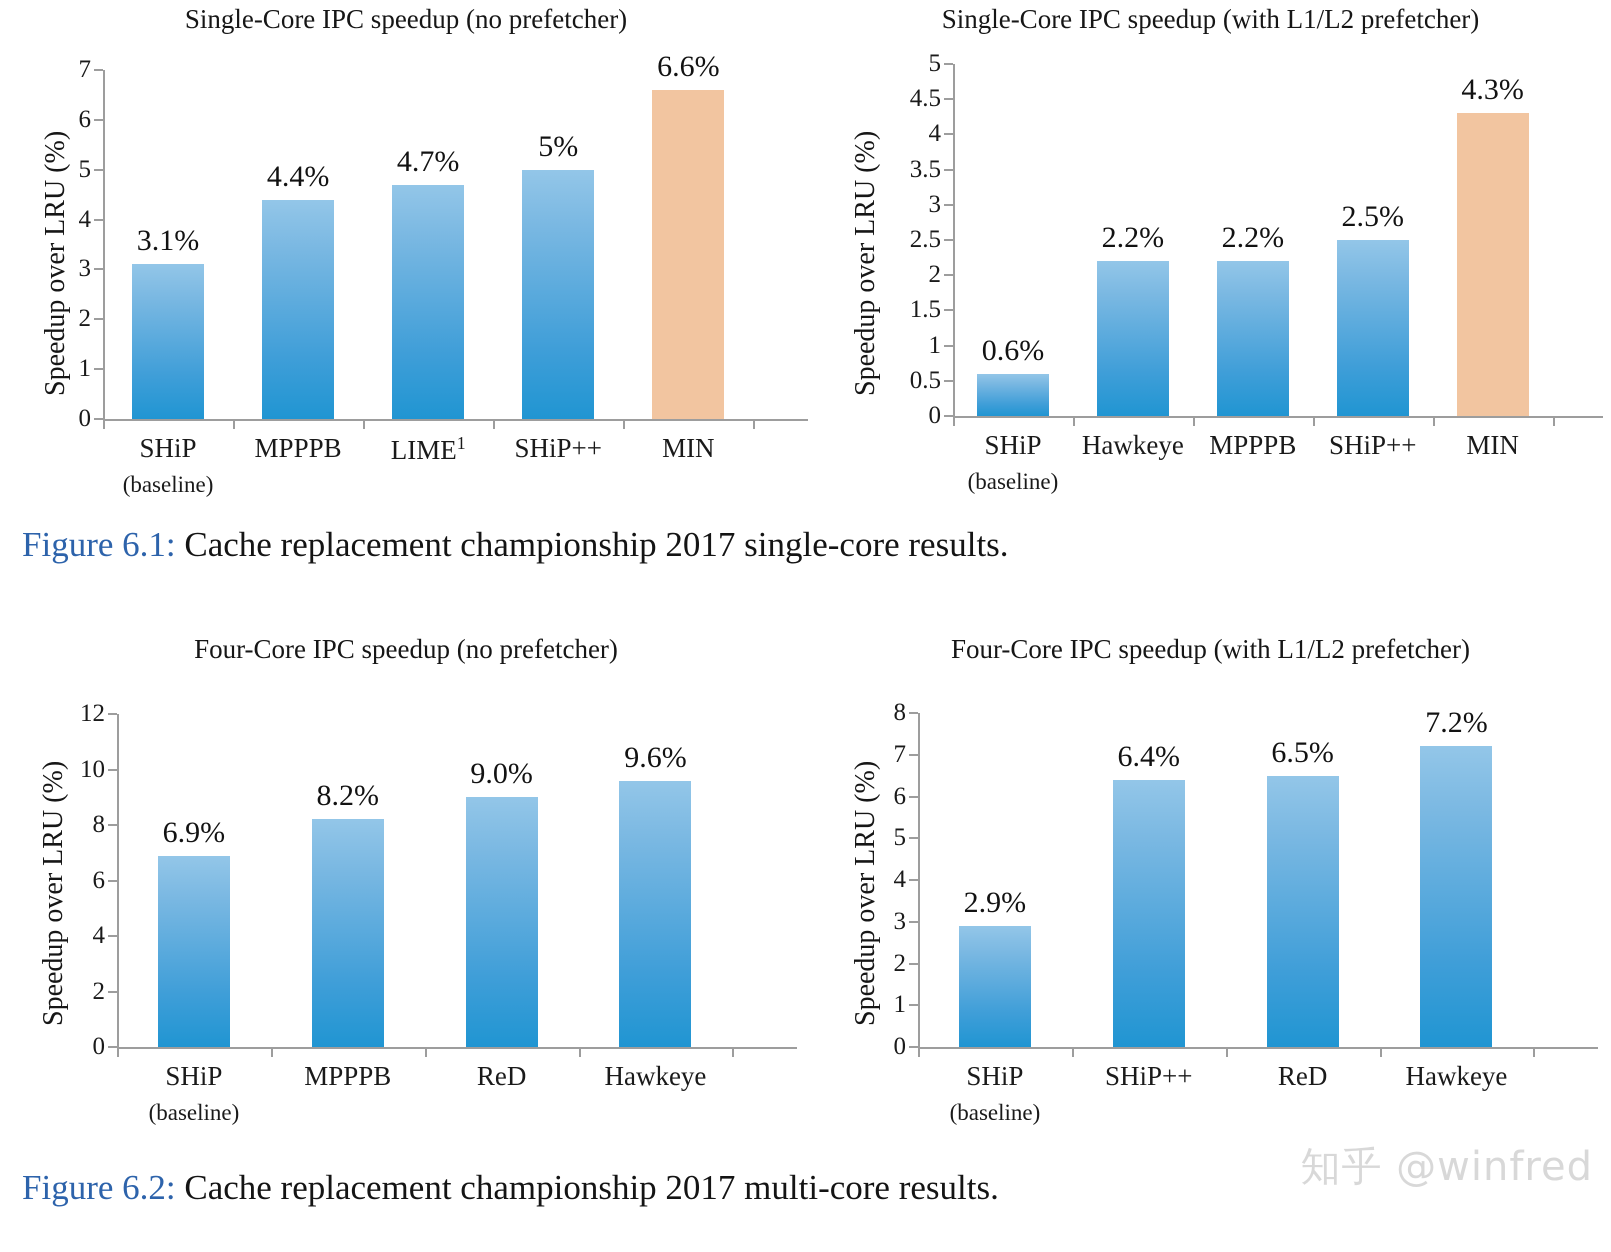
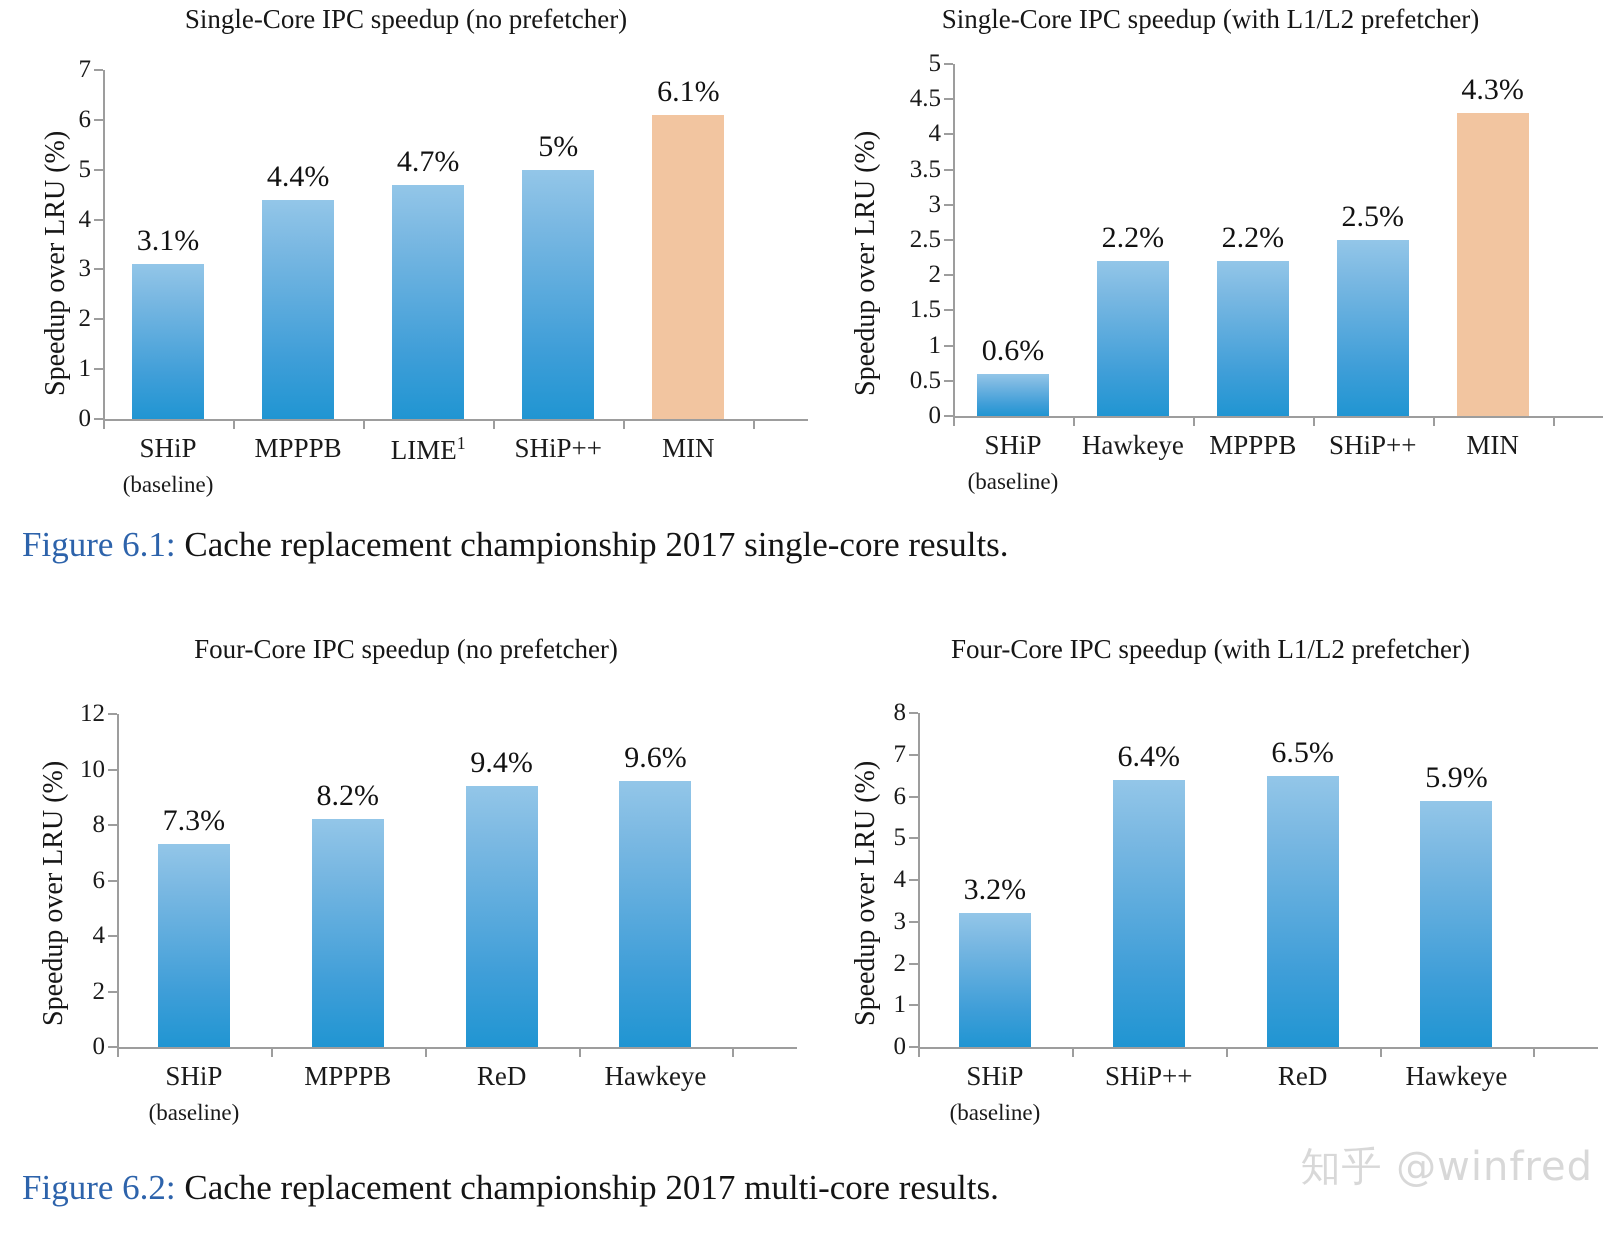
Single-Core IPC speedup (no prefetcher)/MIN: 6.6% -> 6.1%
Four-Core IPC speedup (no prefetcher)/SHiP: 6.9% -> 7.3%
Four-Core IPC speedup (no prefetcher)/ReD: 9.0% -> 9.4%
Four-Core IPC speedup (with L1/L2 prefetcher)/SHiP: 2.9% -> 3.2%
Four-Core IPC speedup (with L1/L2 prefetcher)/Hawkeye: 7.2% -> 5.9%
